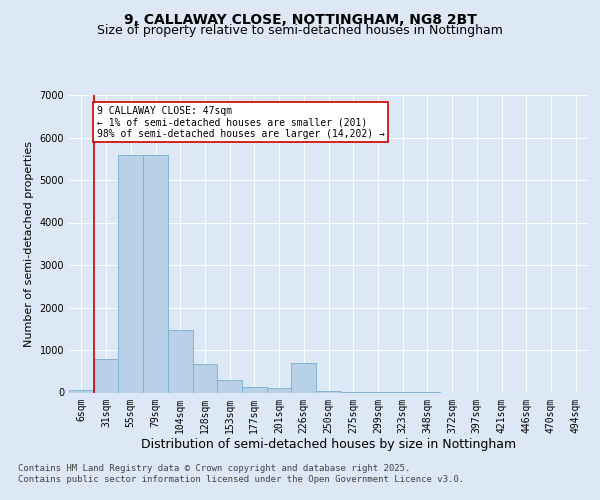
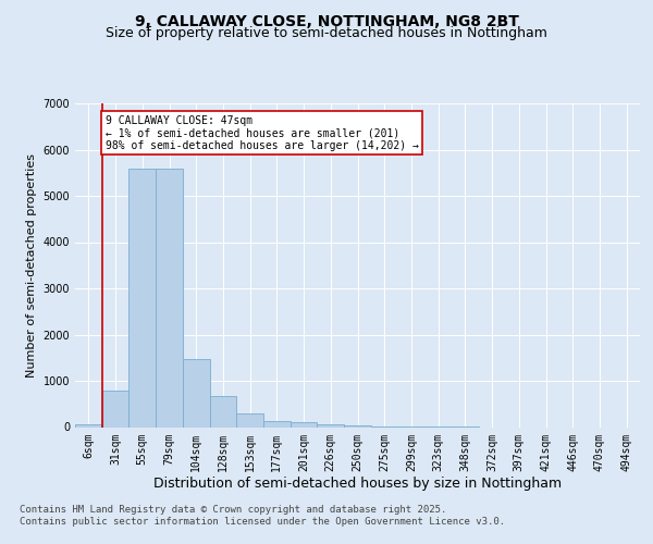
226sqm: 700 -> 60
